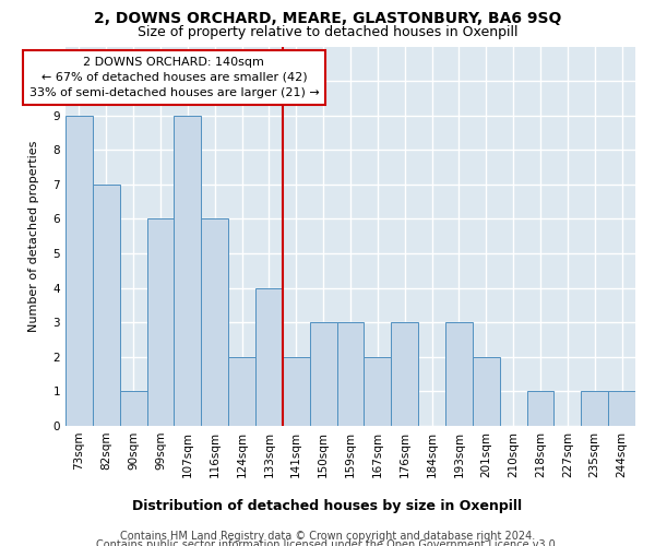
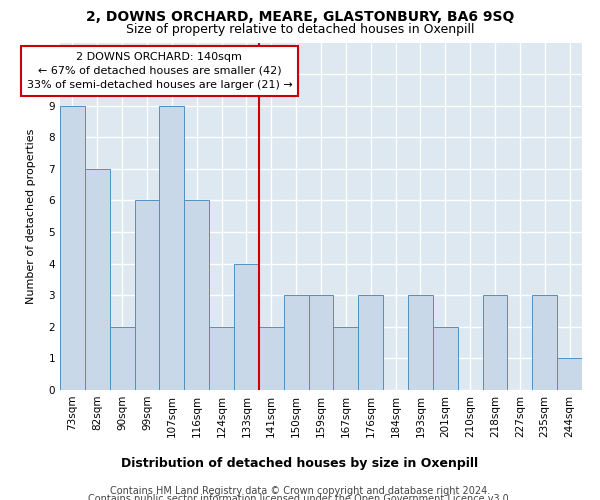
90sqm: 1 -> 2
218sqm: 1 -> 3
235sqm: 1 -> 3
